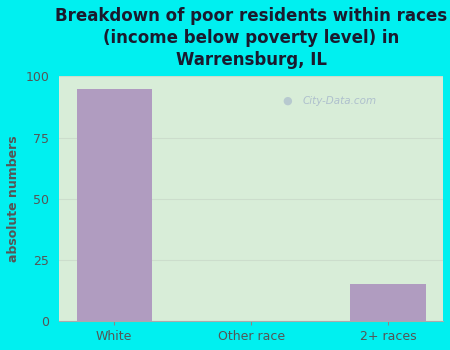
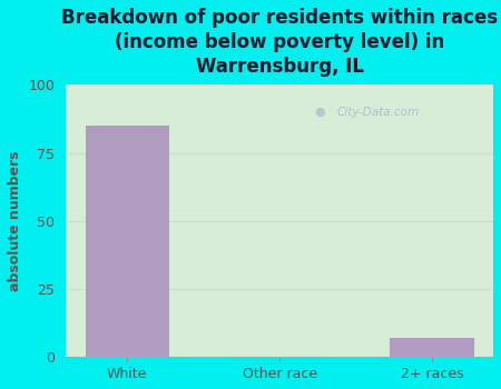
White: 95 -> 85
2+ races: 15 -> 7
